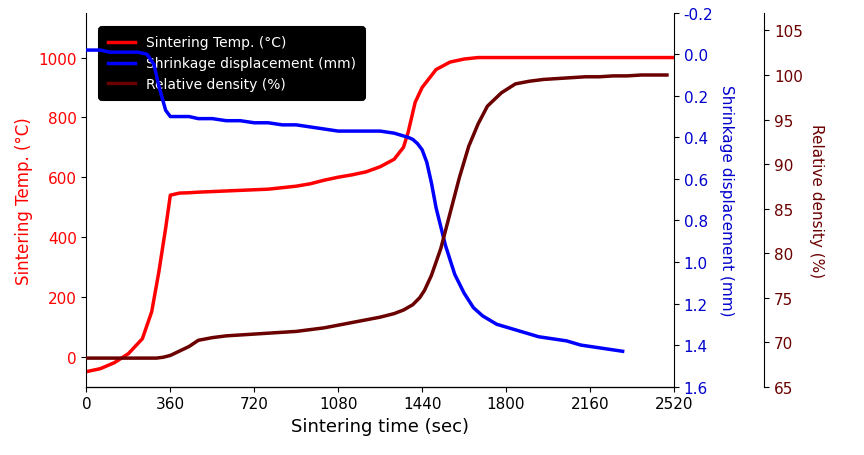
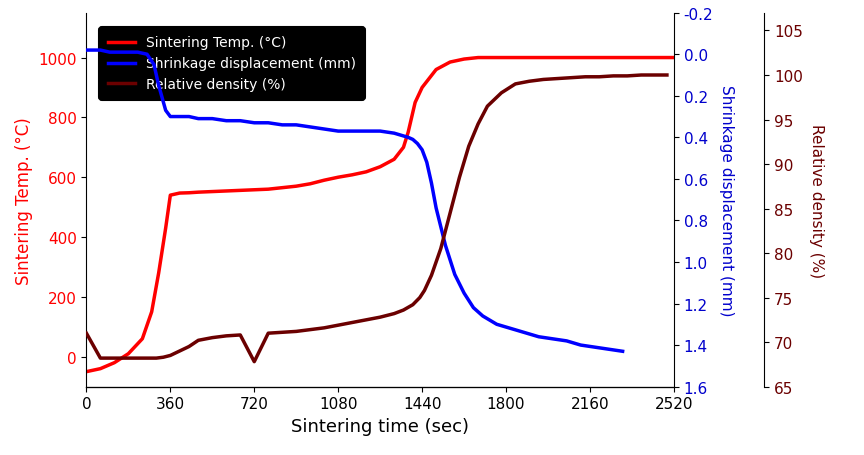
Relative density (%)/0: 68.2 -> 71.0
Relative density (%)/720: 70.9 -> 67.8
